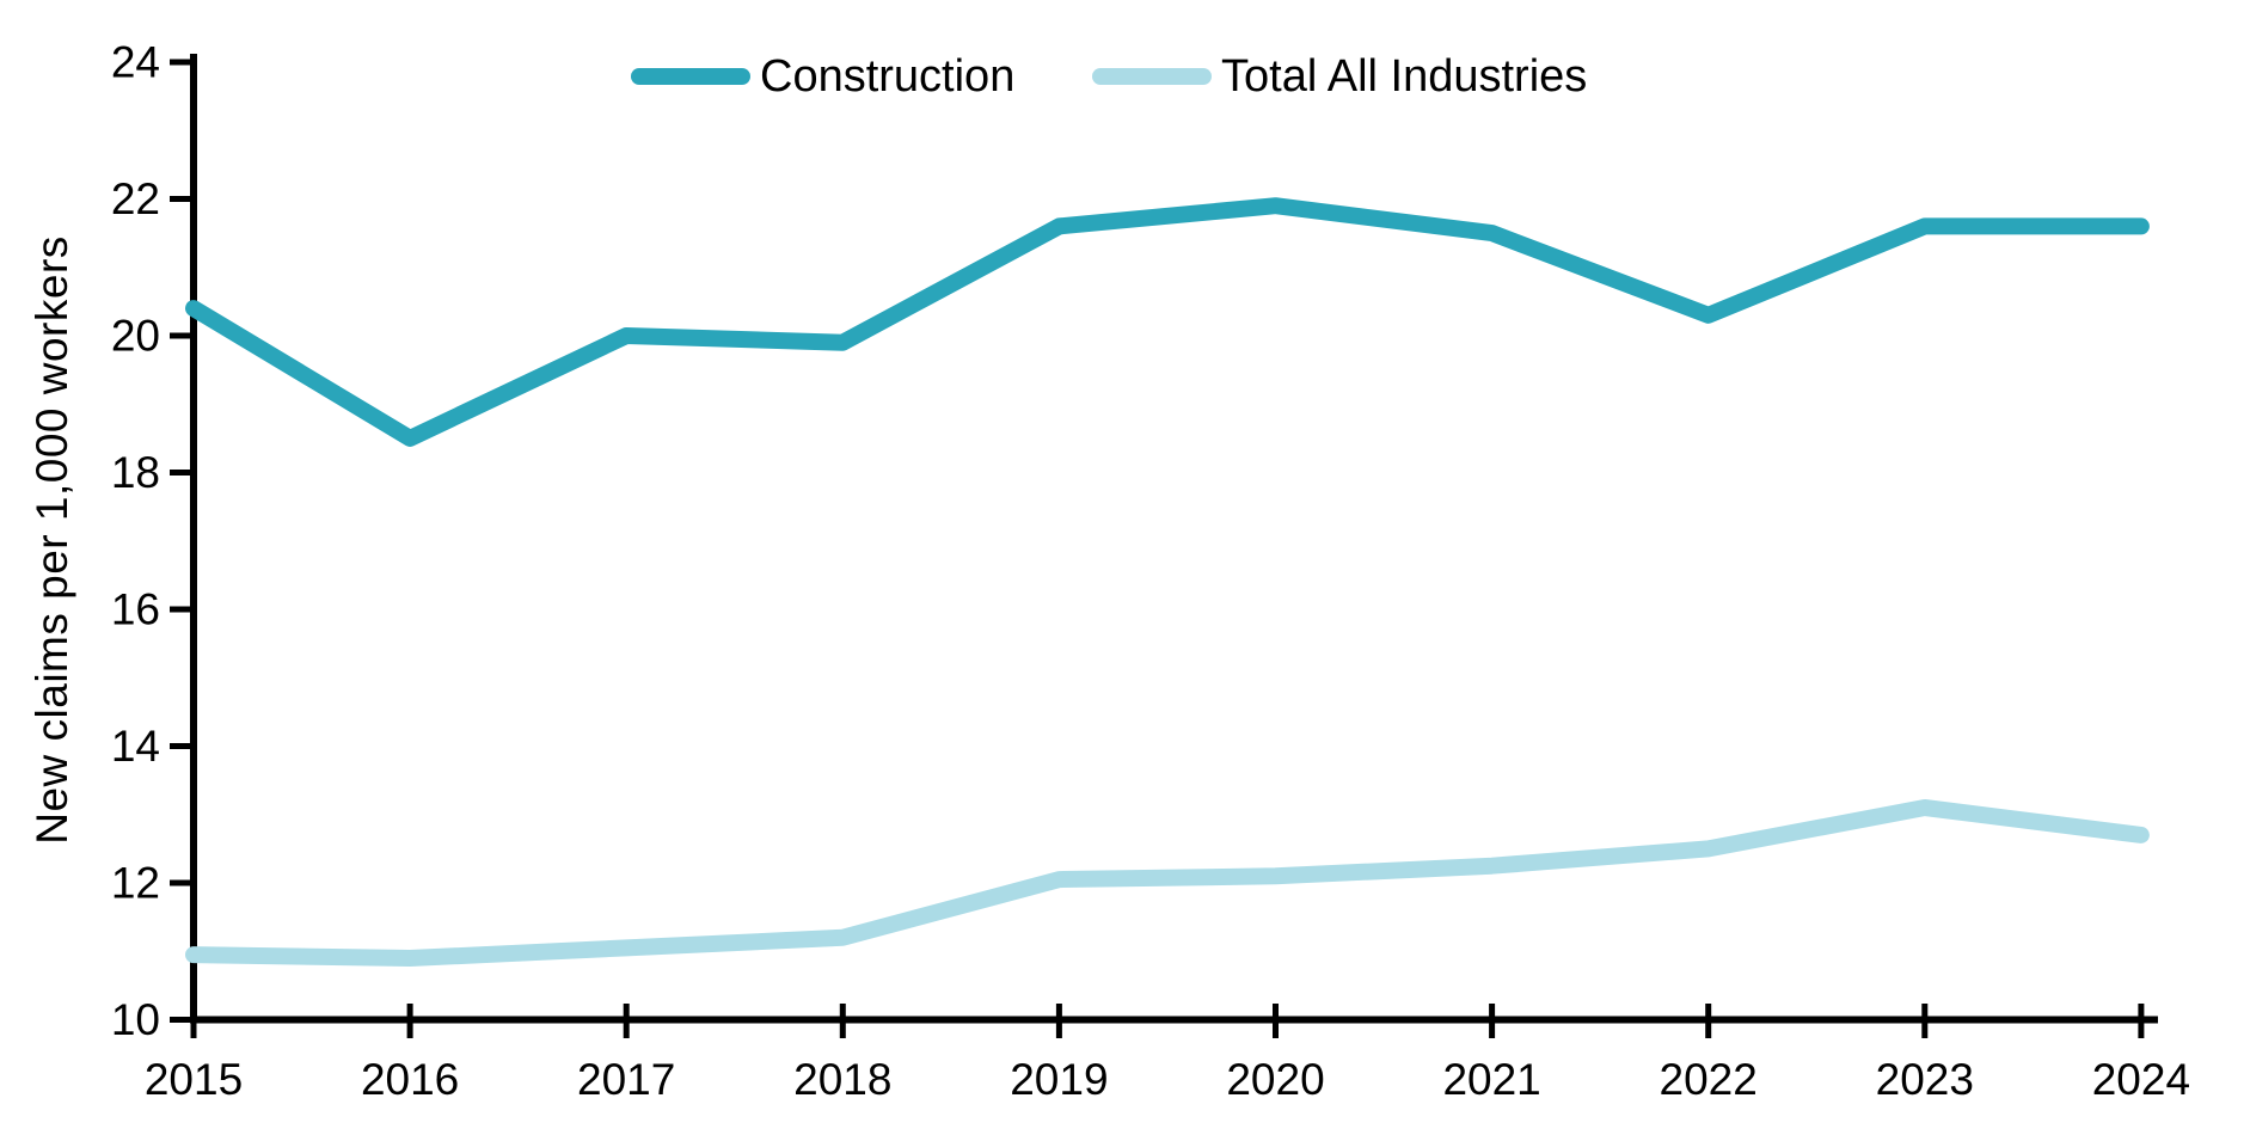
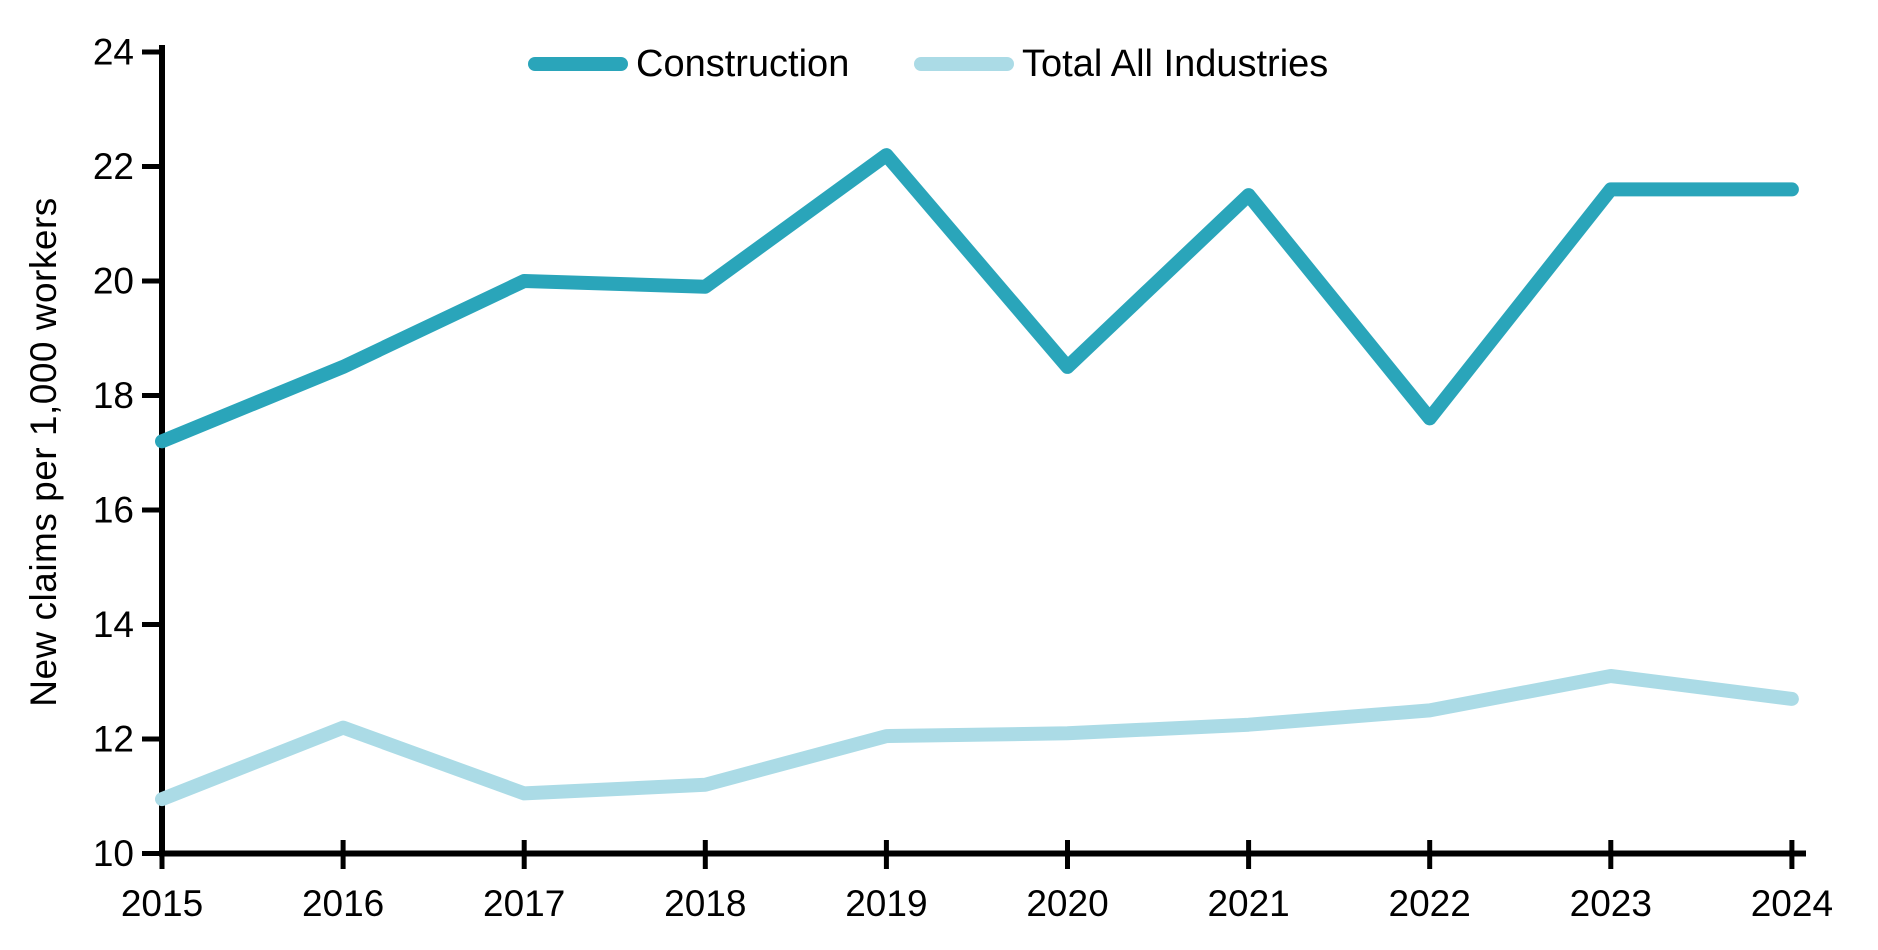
Construction/2015: 20.4 -> 17.2
Total All Industries/2016: 10.9 -> 12.2
Construction/2019: 21.6 -> 22.2
Construction/2020: 21.9 -> 18.5
Construction/2022: 20.3 -> 17.6
